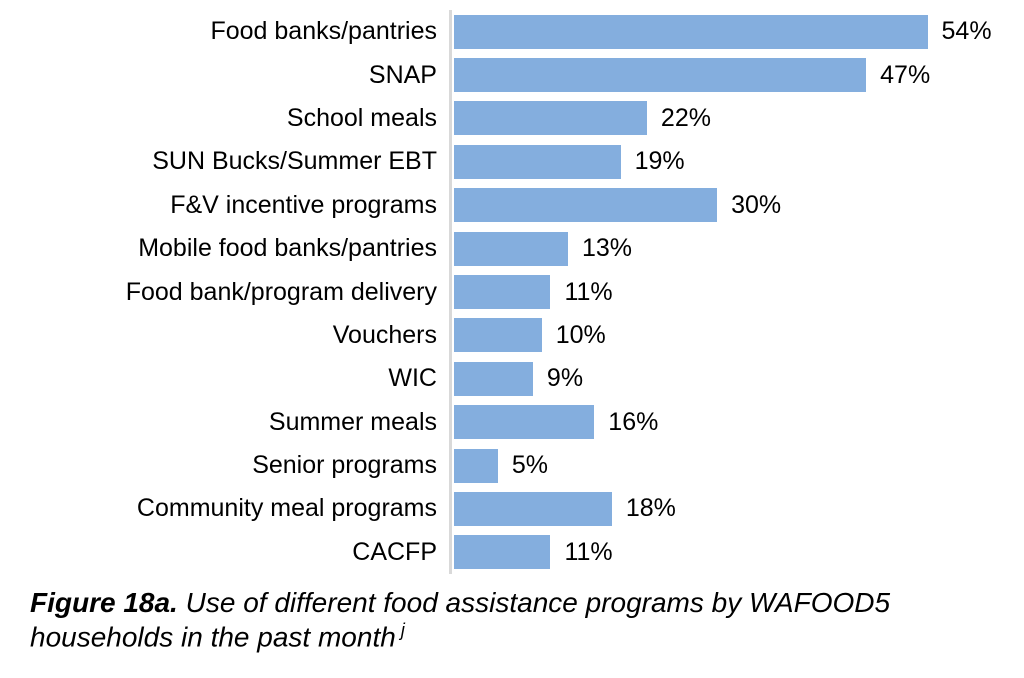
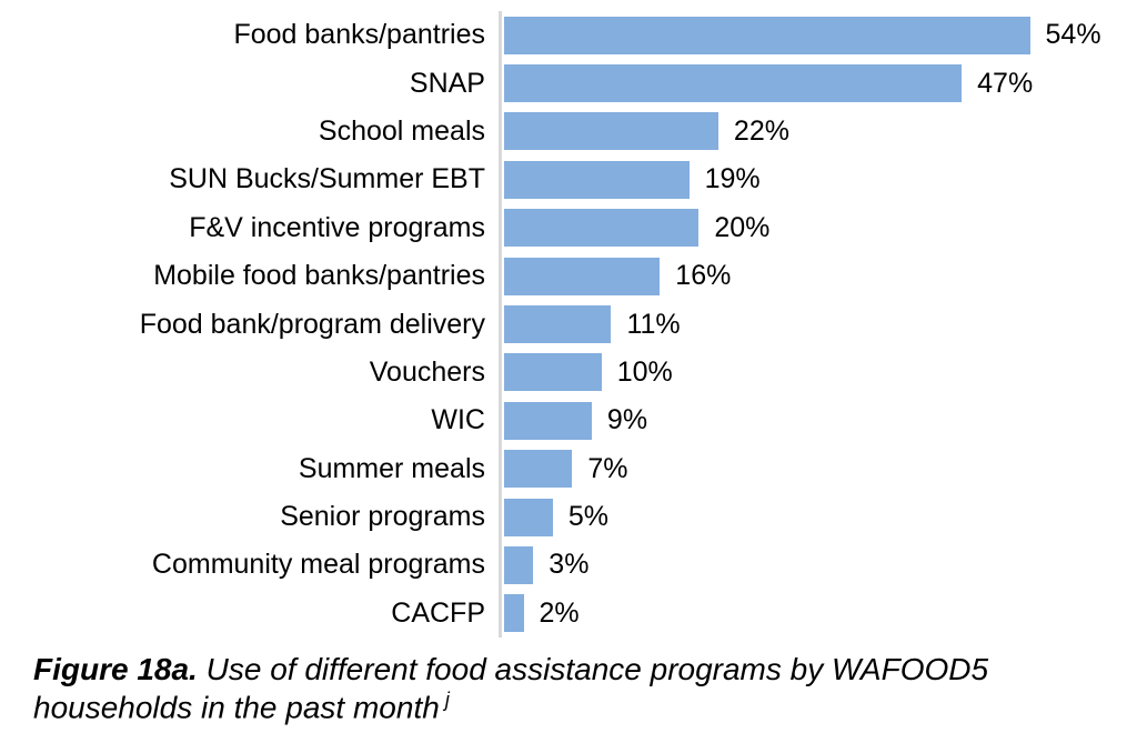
F&V incentive programs: 30% -> 20%
Mobile food banks/pantries: 13% -> 16%
Summer meals: 16% -> 7%
Community meal programs: 18% -> 3%
CACFP: 11% -> 2%
